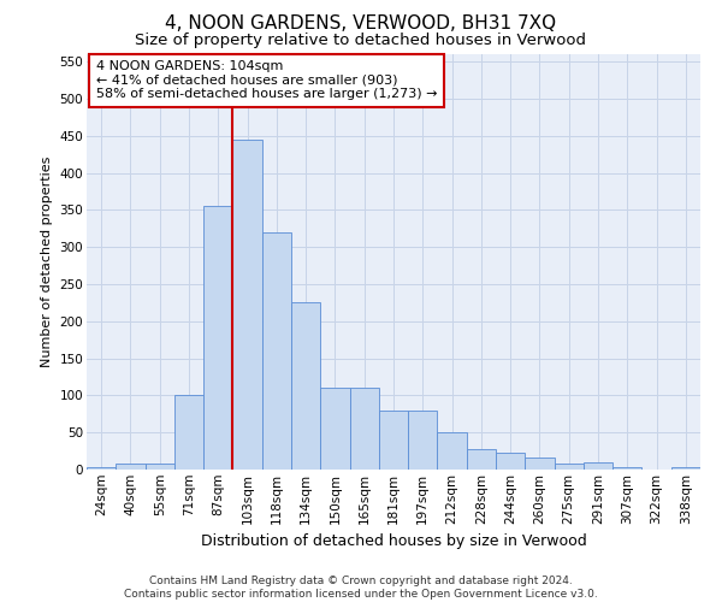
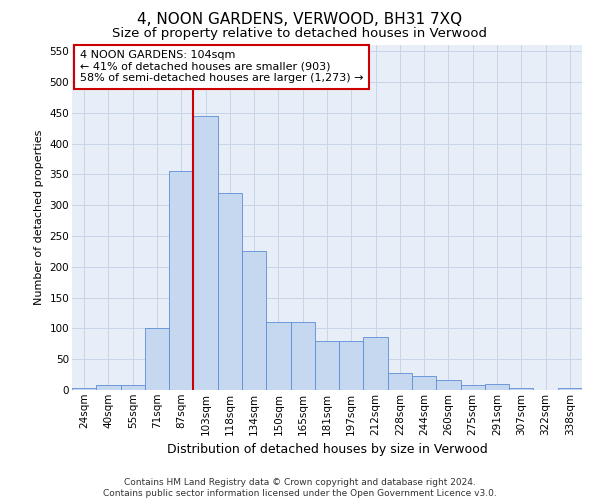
212sqm: 50 -> 86
